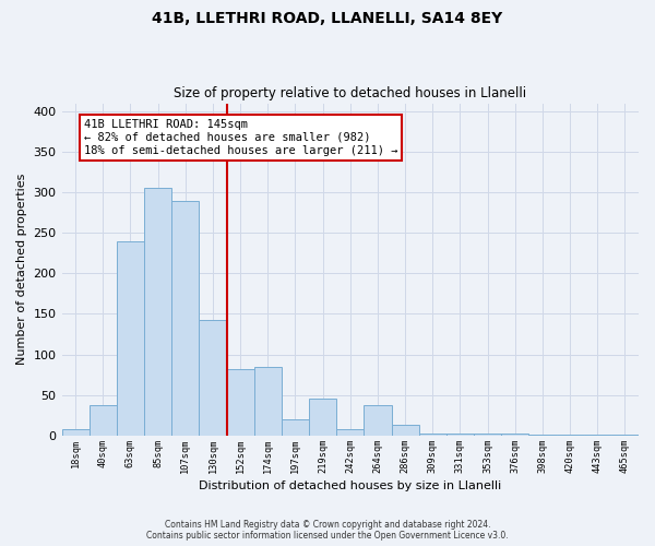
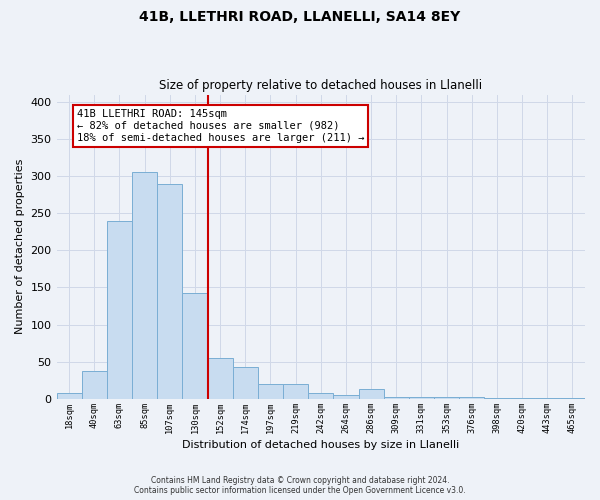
152sqm: 82 -> 55
174sqm: 84 -> 43
219sqm: 46 -> 20
264sqm: 38 -> 5
